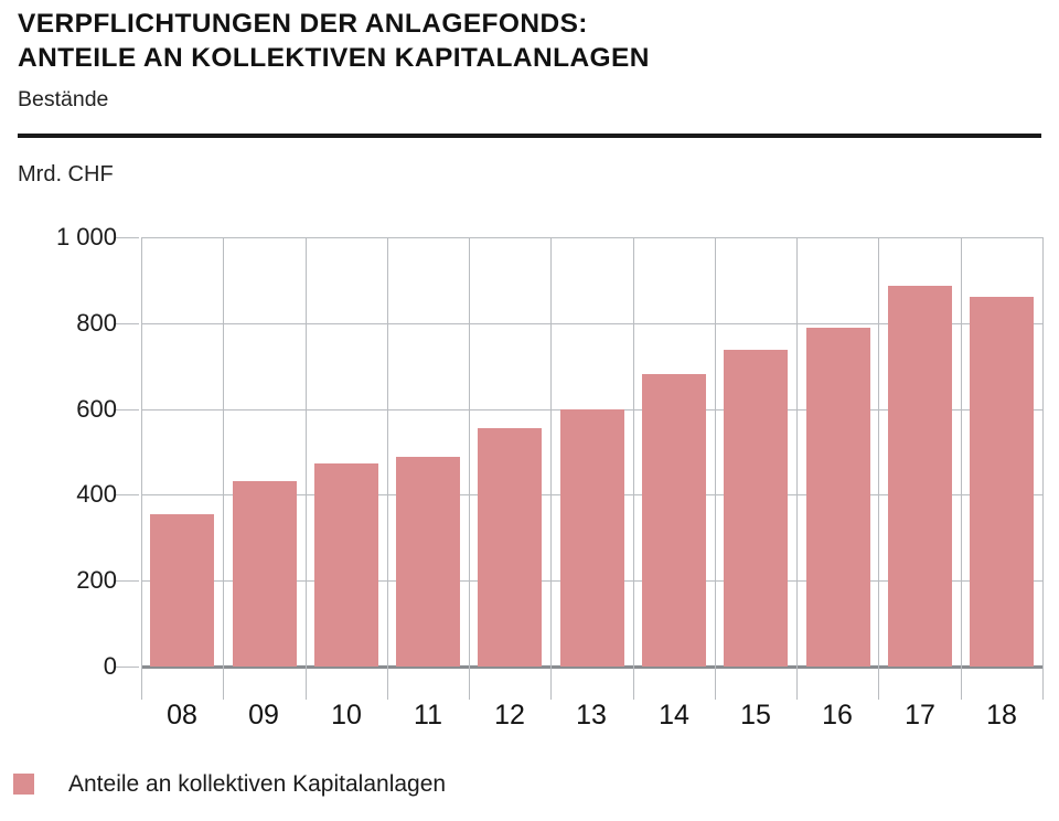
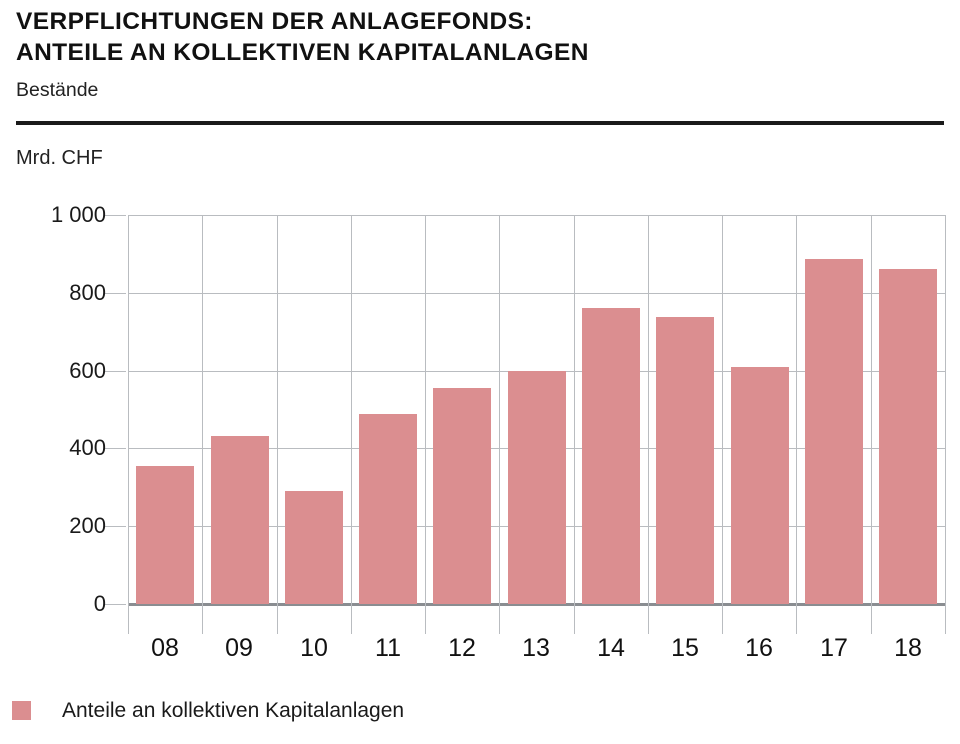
10: 470 -> 290
14: 680 -> 760
16: 790 -> 610
